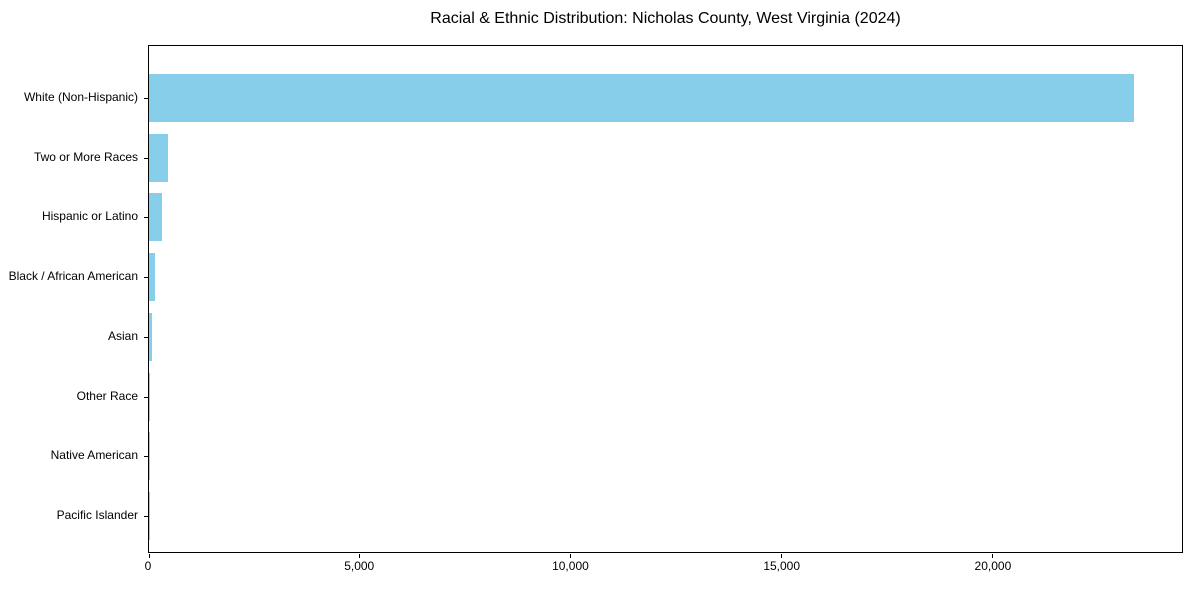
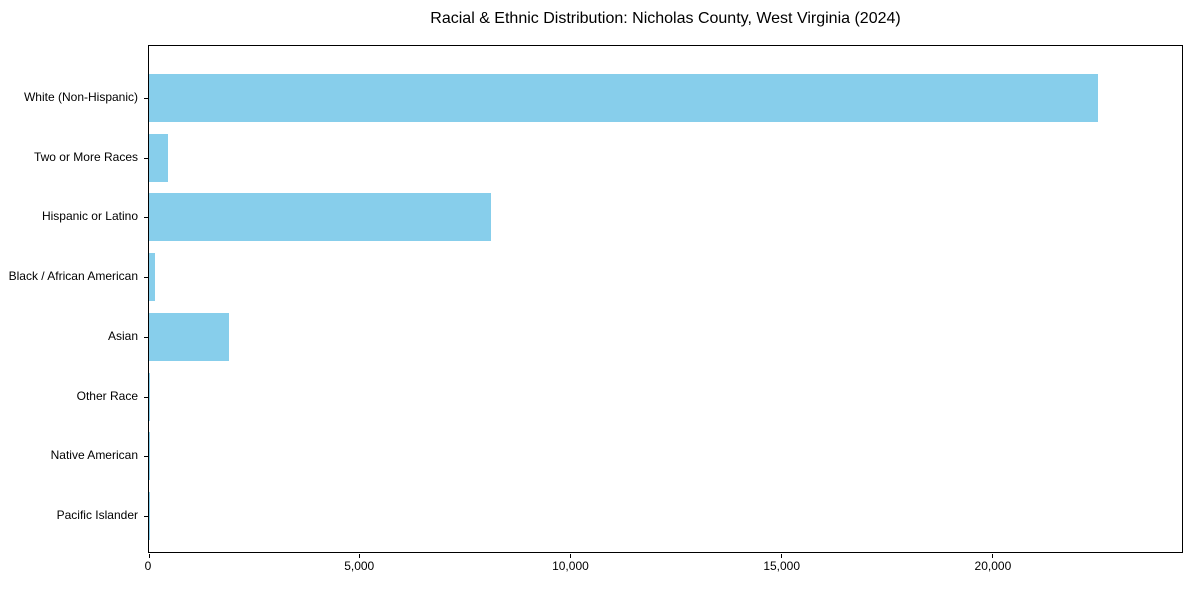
White (Non-Hispanic): 23400 -> 22500
Hispanic or Latino: 300 -> 8100
Asian: 100 -> 1900
